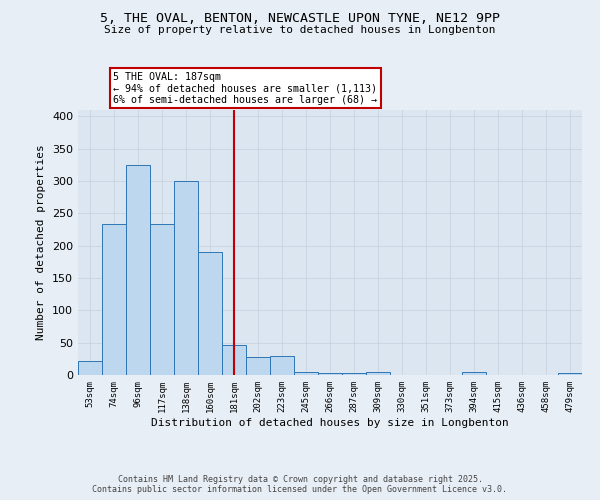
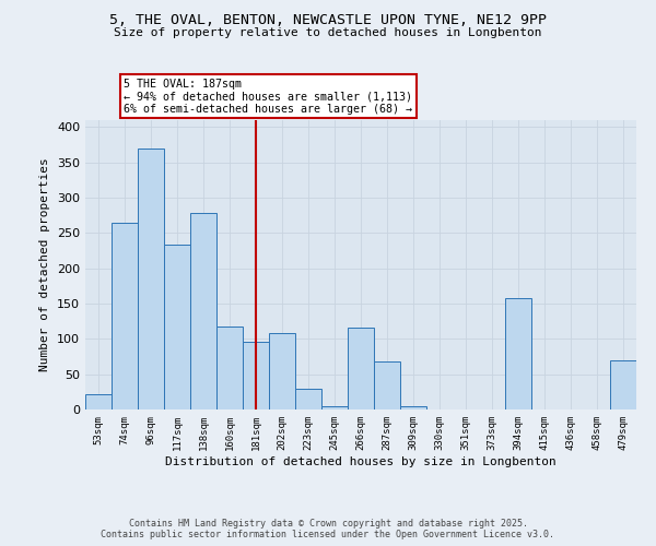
74sqm: 233 -> 264
96sqm: 325 -> 370
138sqm: 300 -> 278
160sqm: 190 -> 118
181sqm: 46 -> 96
202sqm: 28 -> 108
266sqm: 3 -> 116
287sqm: 3 -> 68
394sqm: 4 -> 158
479sqm: 3 -> 70
